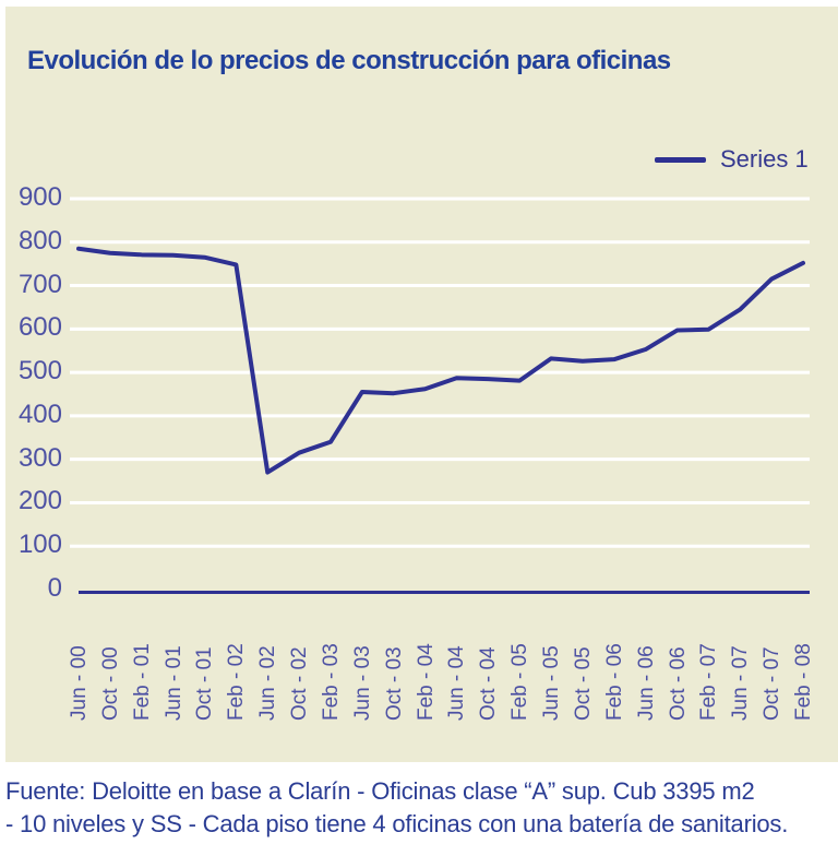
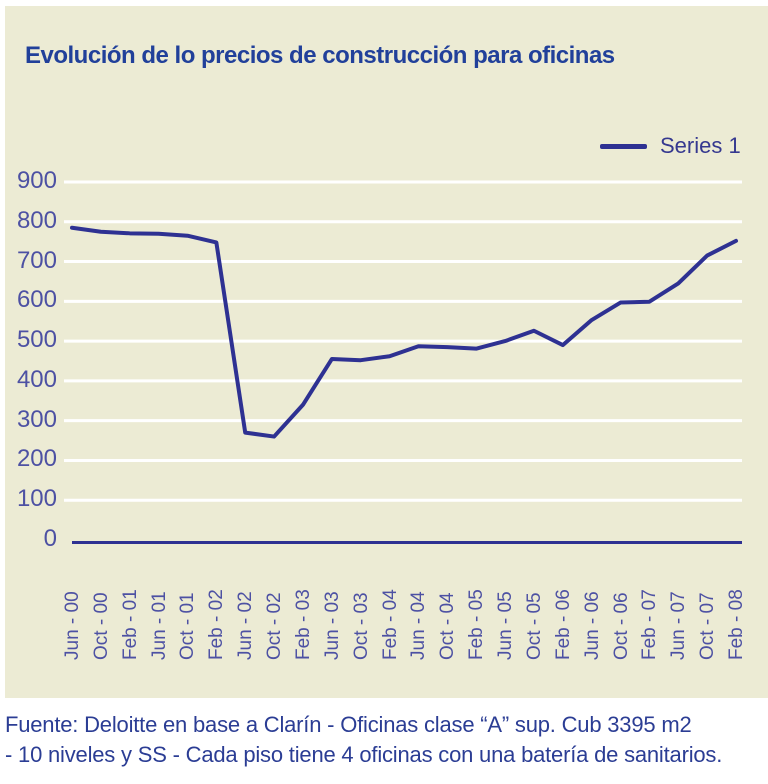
Oct - 02: 320 -> 260
Jun - 05: 530 -> 500
Feb - 06: 530 -> 490
